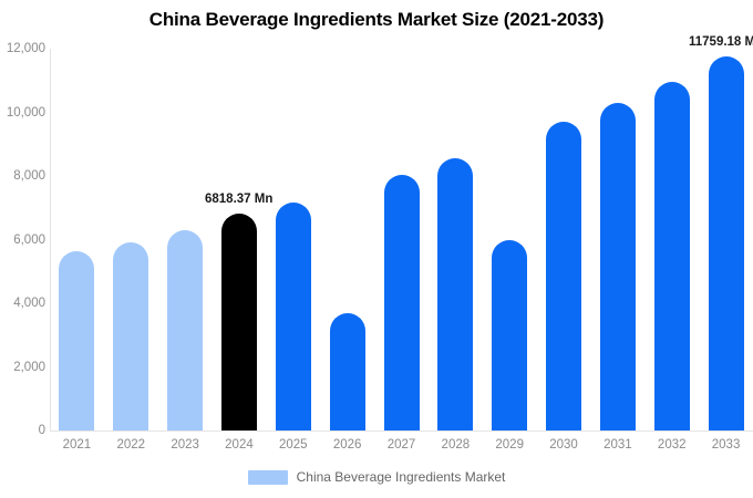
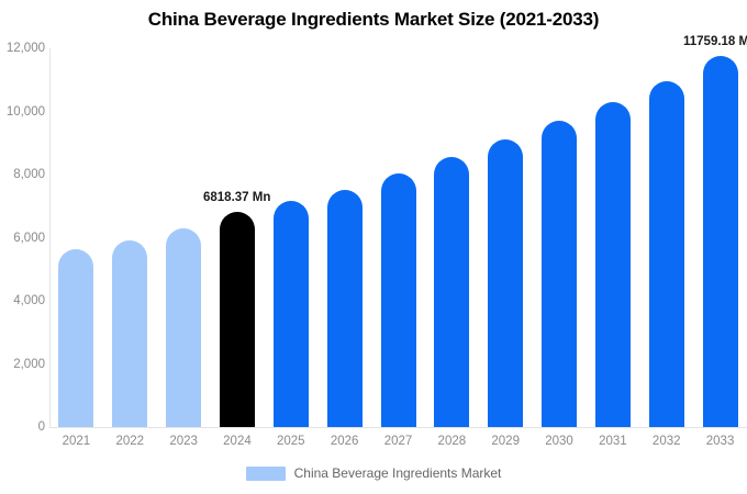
2026: 3700 -> 7500
2029: 6000 -> 9100
